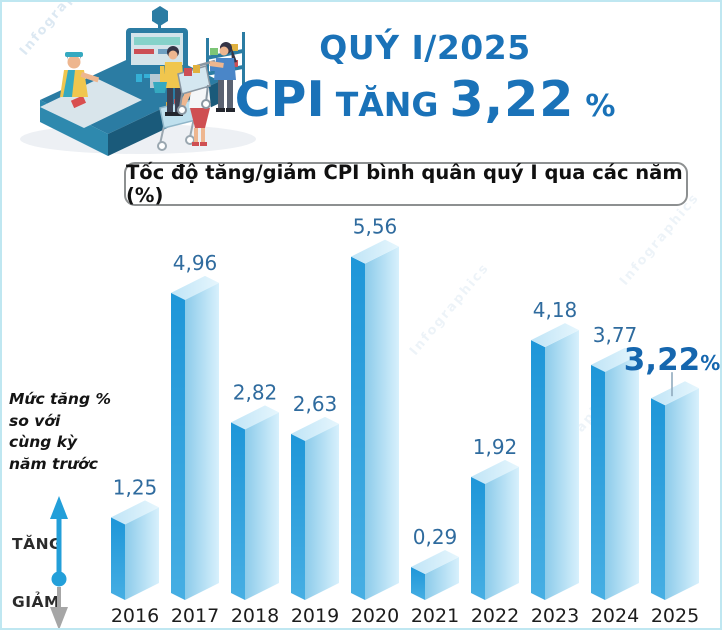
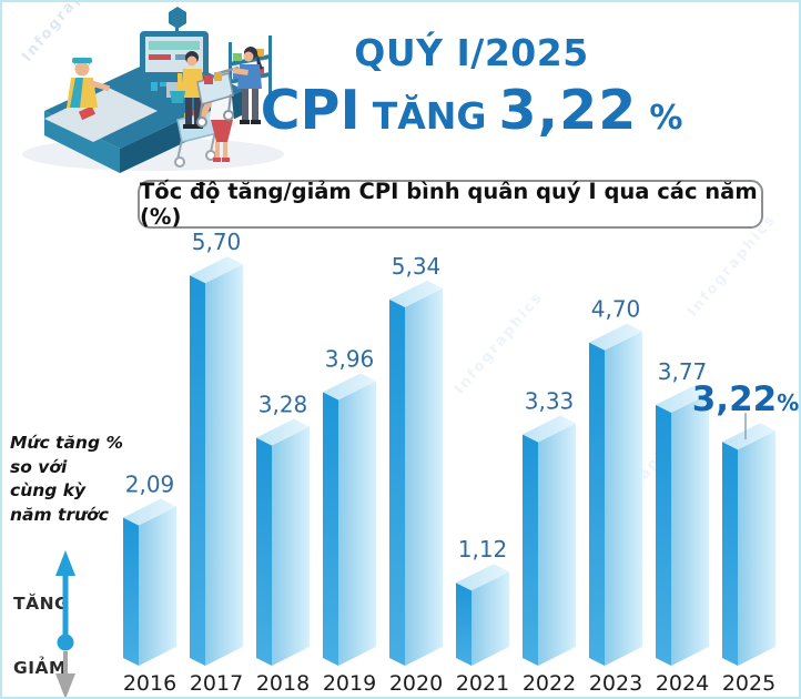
2016: 1,25 -> 2,09
2017: 4,96 -> 5,70
2018: 2,82 -> 3,28
2019: 2,63 -> 3,96
2020: 5,56 -> 5,34
2021: 0,29 -> 1,12
2022: 1,92 -> 3,33
2023: 4,18 -> 4,70
